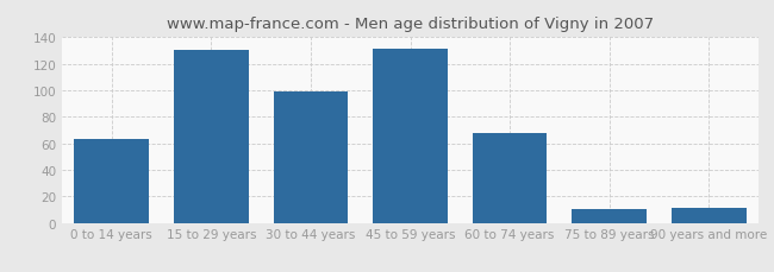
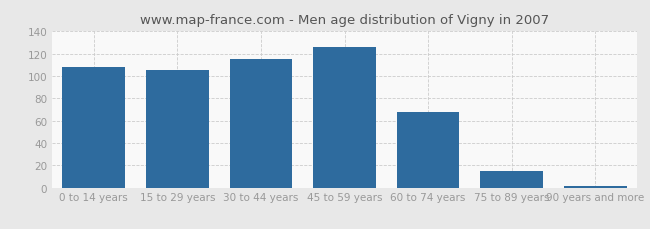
0 to 14 years: 63 -> 108
15 to 29 years: 130 -> 105
30 to 44 years: 99 -> 115
45 to 59 years: 131 -> 126
75 to 89 years: 10 -> 15
90 years and more: 11 -> 1
